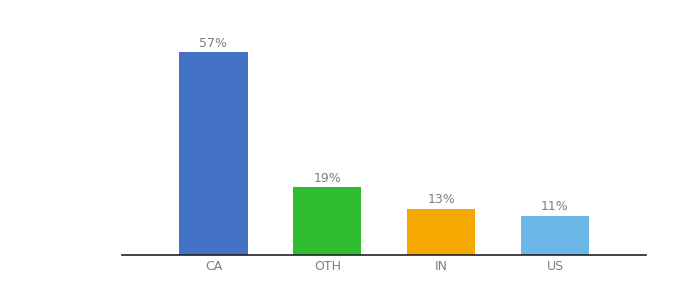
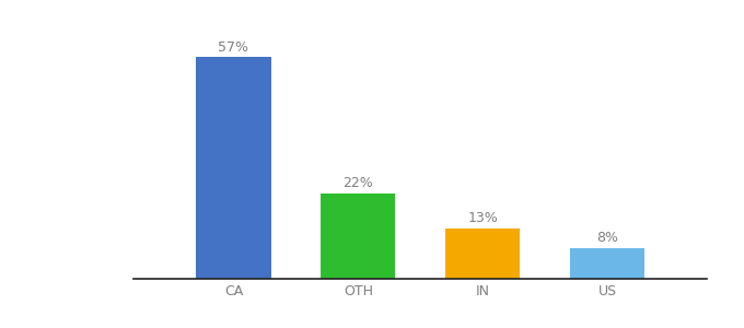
OTH: 19% -> 22%
US: 11% -> 8%
